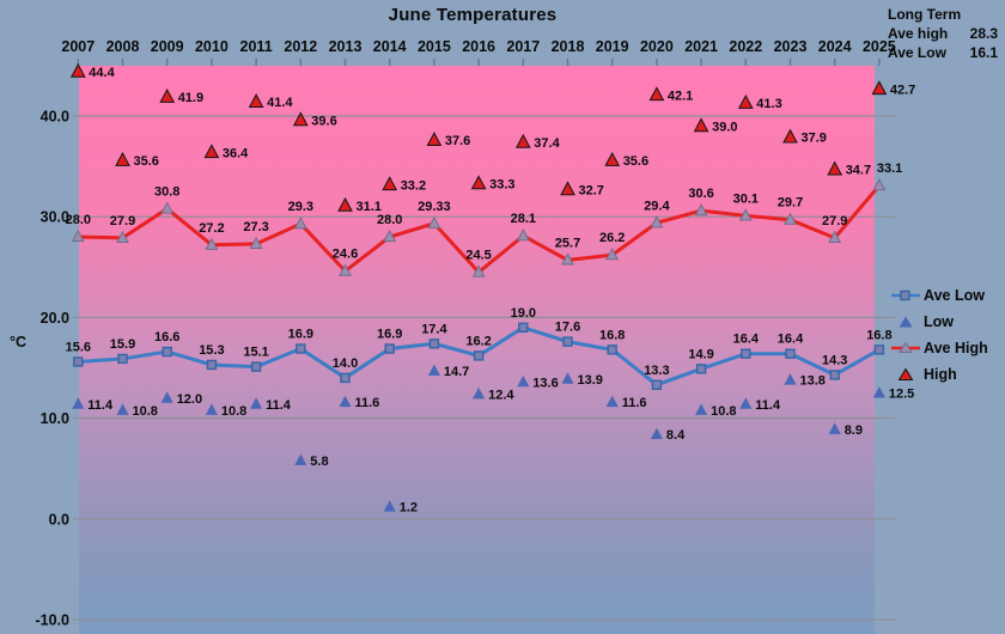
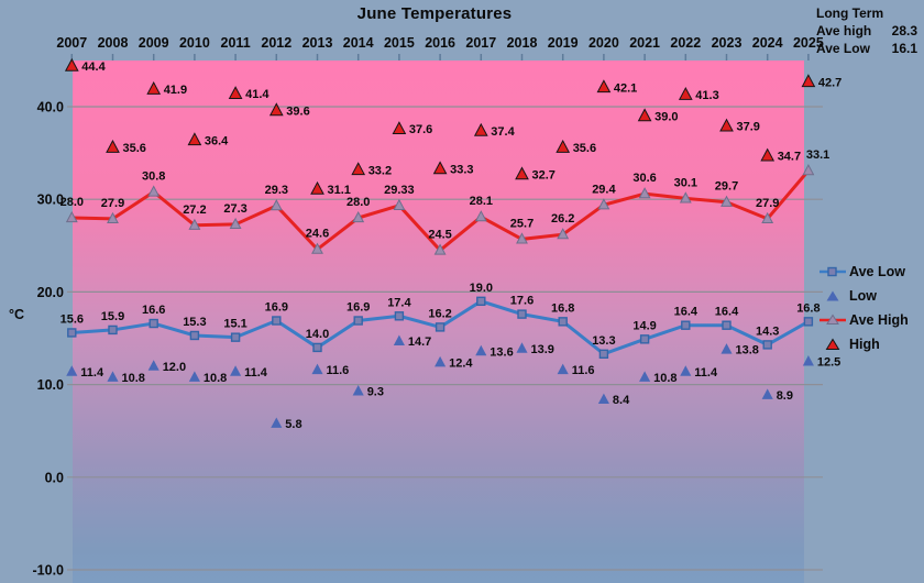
Low/2014: 1.2 -> 9.3
